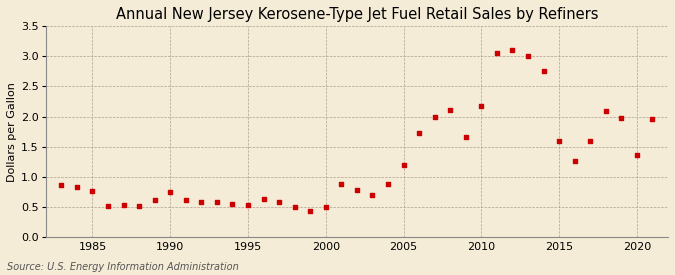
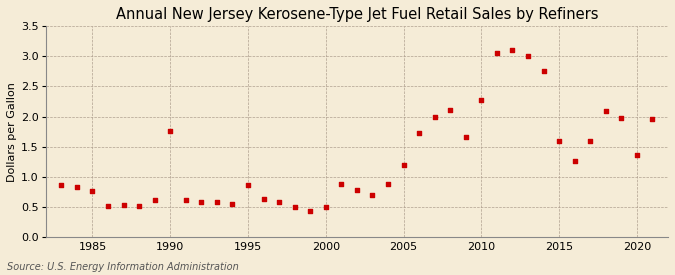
1990: 0.75 -> 1.76
1995: 0.53 -> 0.86
2010: 2.17 -> 2.28
